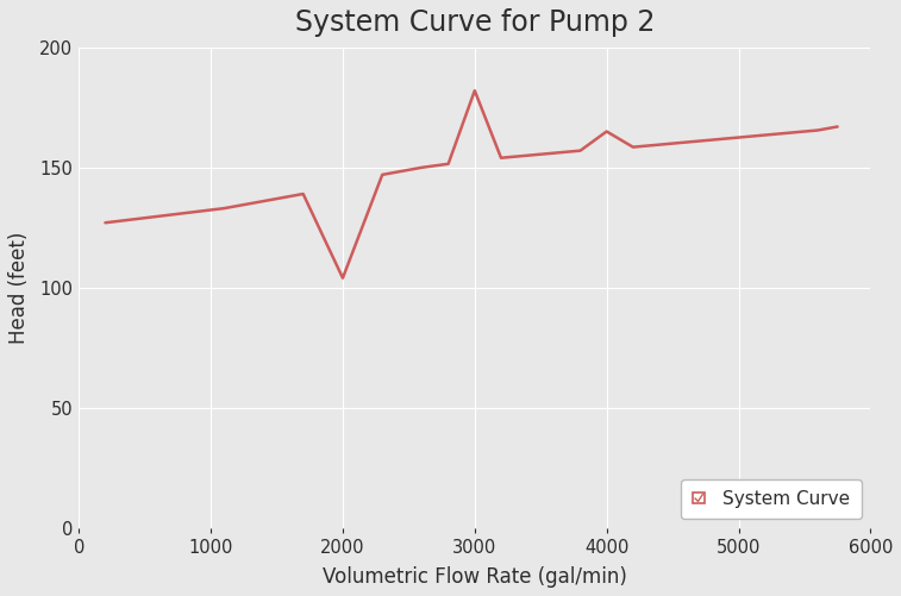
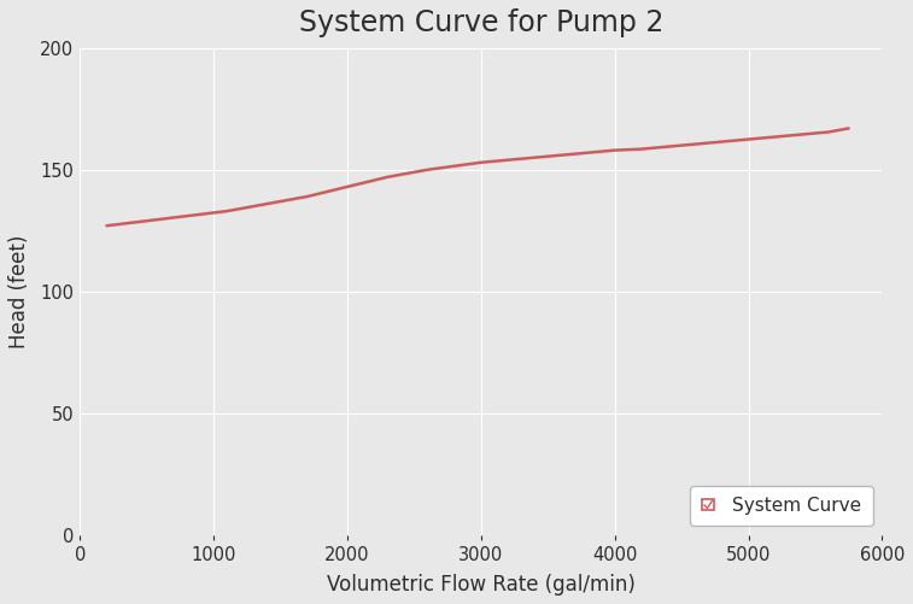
2000: 104.0 -> 143.0
3000: 182.0 -> 153.0
4000: 165.0 -> 158.0
